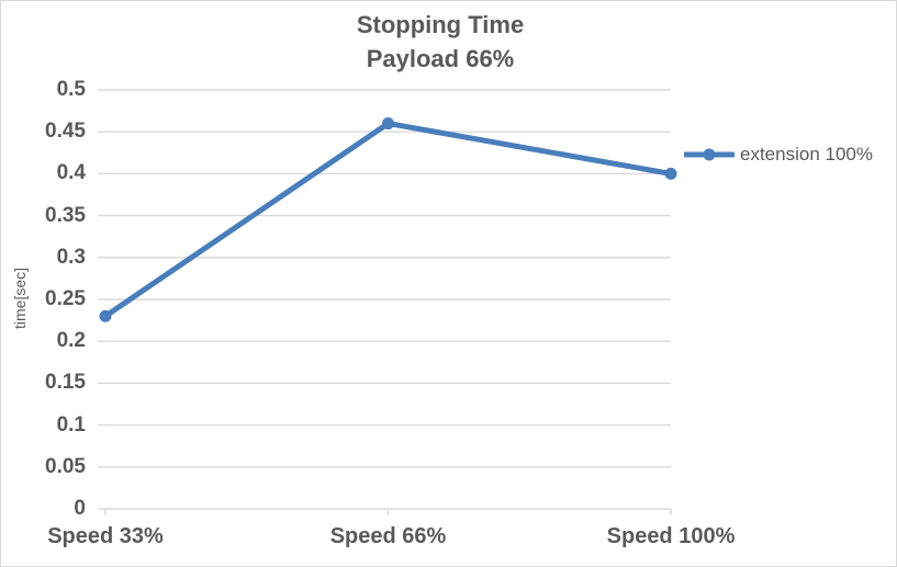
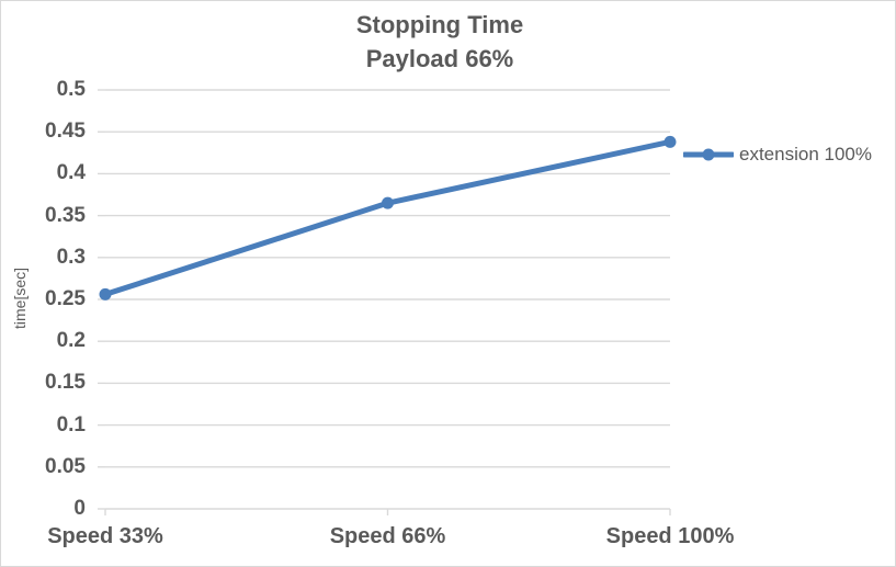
Speed 33%: 0.23 -> 0.26
Speed 66%: 0.46 -> 0.36
Speed 100%: 0.40 -> 0.44
